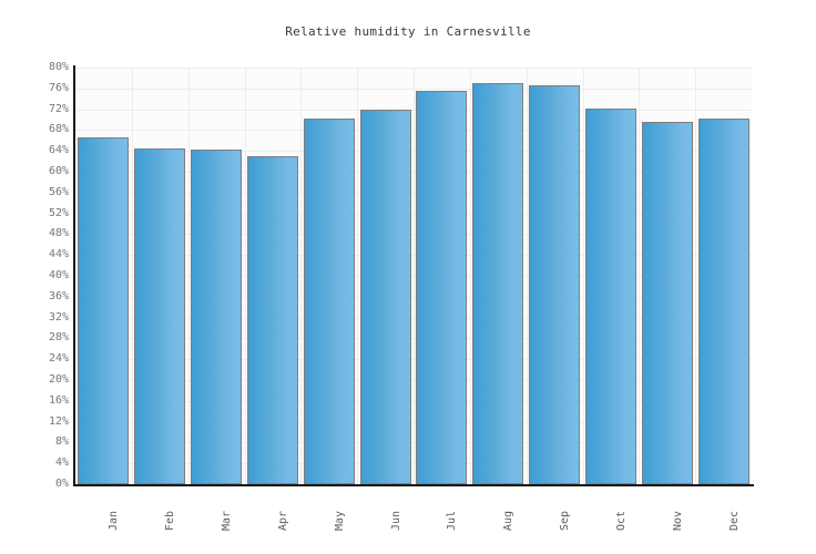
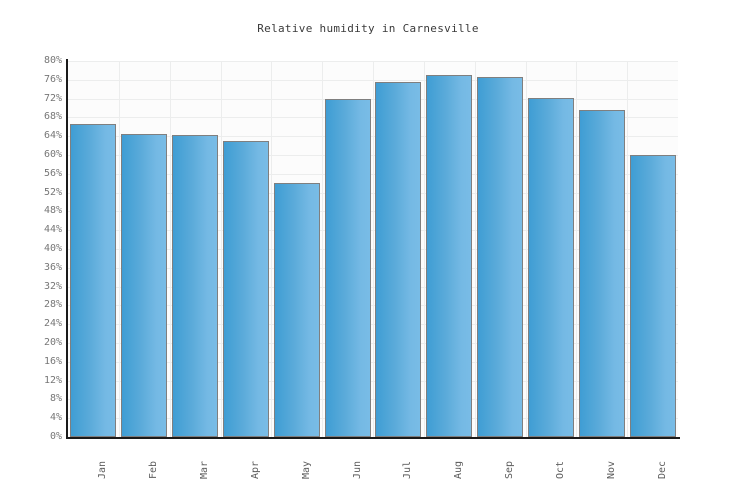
May: 70% -> 54%
Dec: 70% -> 60%
